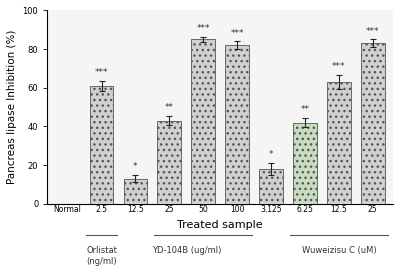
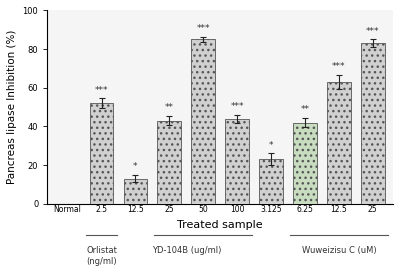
2.5: 61 -> 52
100: 82 -> 44
3.125: 18 -> 23
